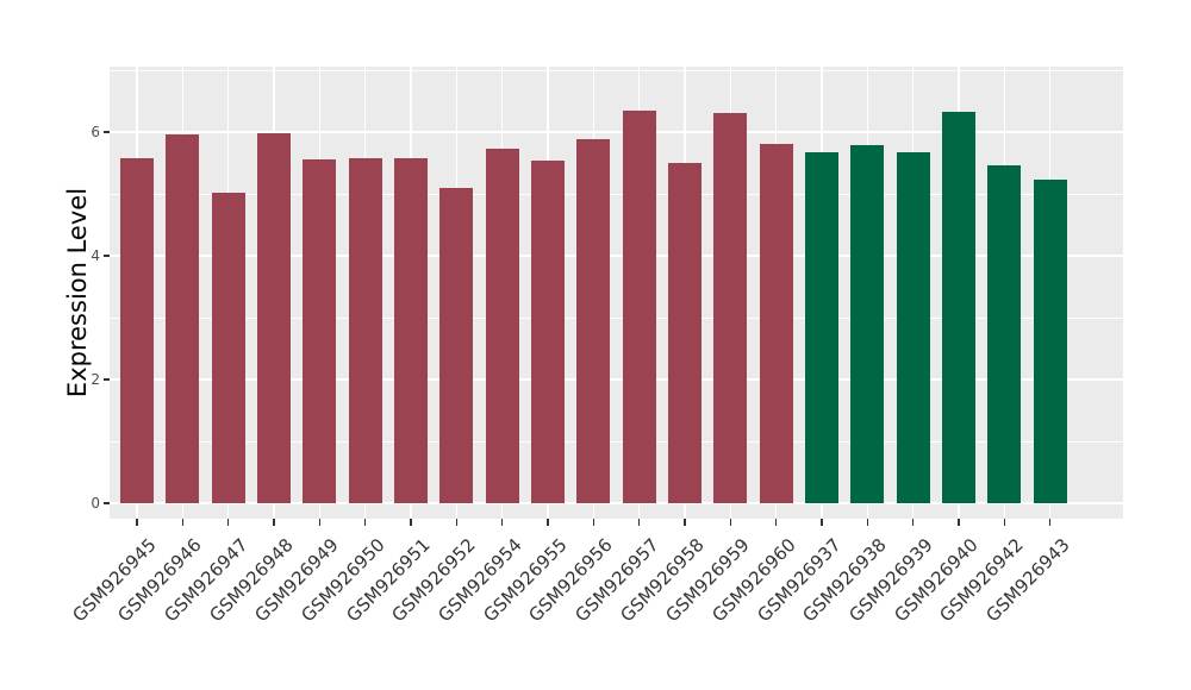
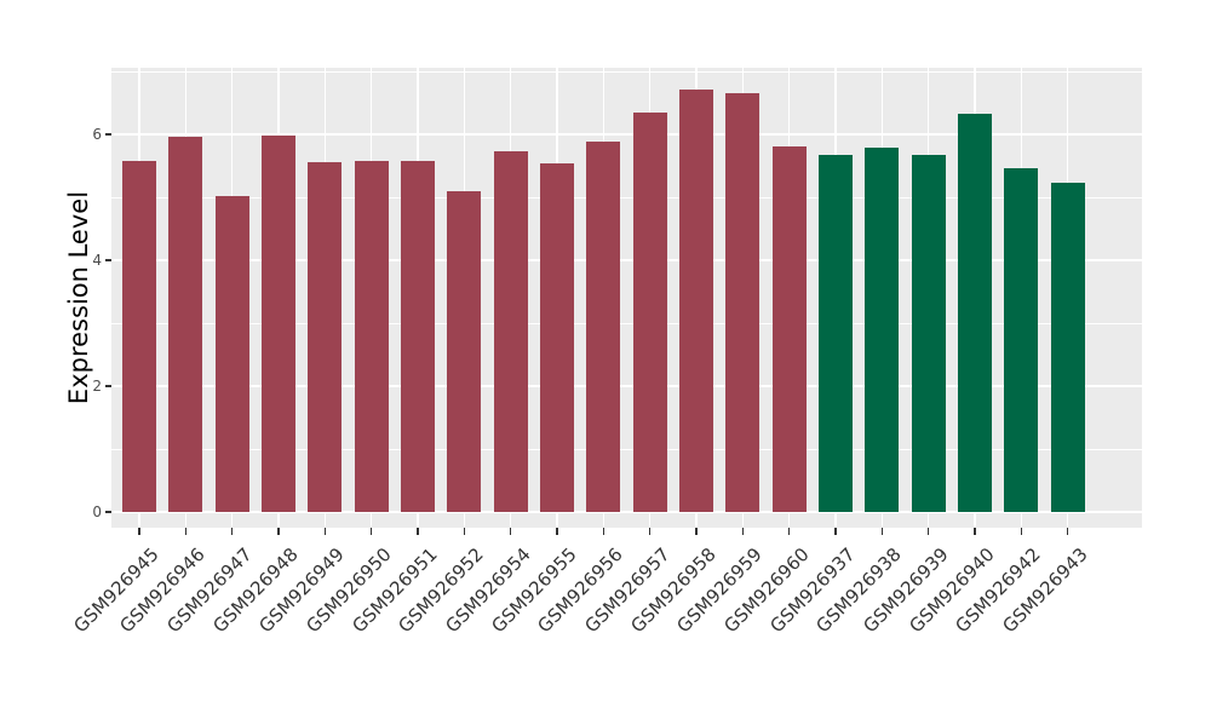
GSM926958: 5.5 -> 6.7
GSM926959: 6.3 -> 6.7
